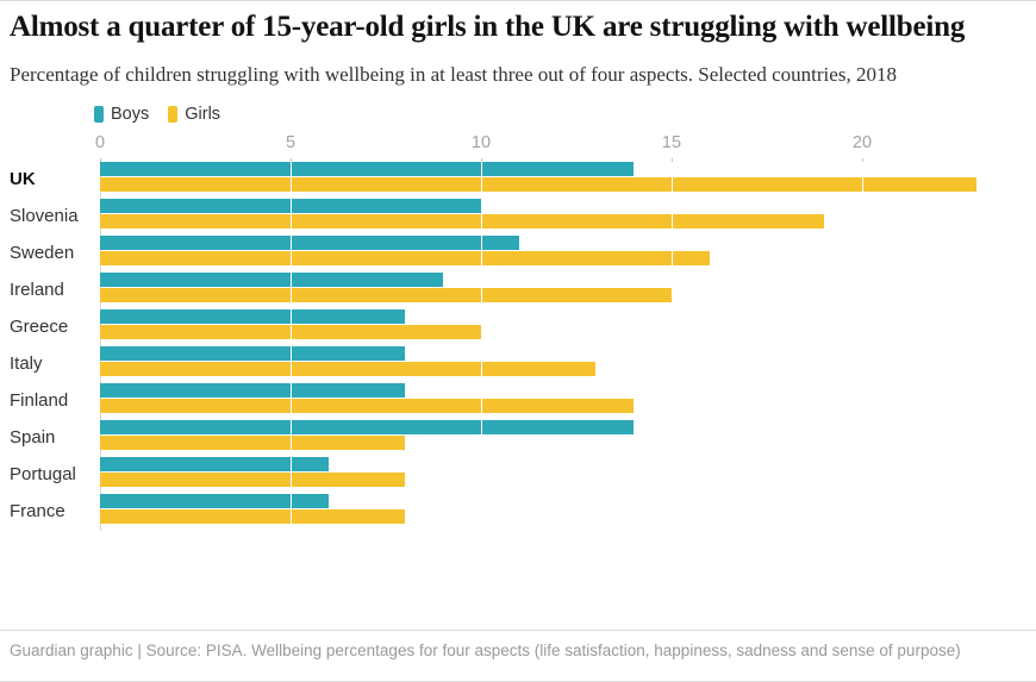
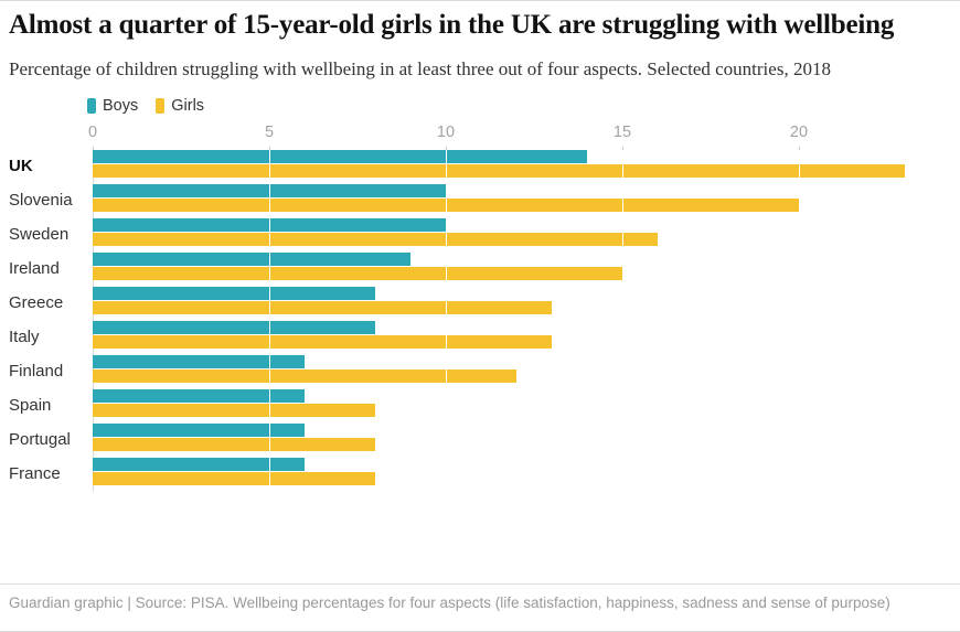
Girls/Slovenia: 19 -> 20
Boys/Sweden: 11 -> 10
Girls/Greece: 10 -> 13
Boys/Finland: 8 -> 6
Girls/Finland: 14 -> 12
Boys/Spain: 14 -> 6
